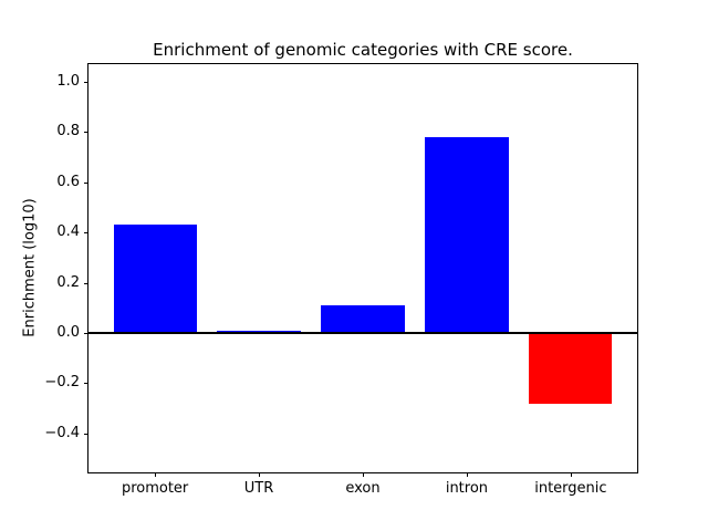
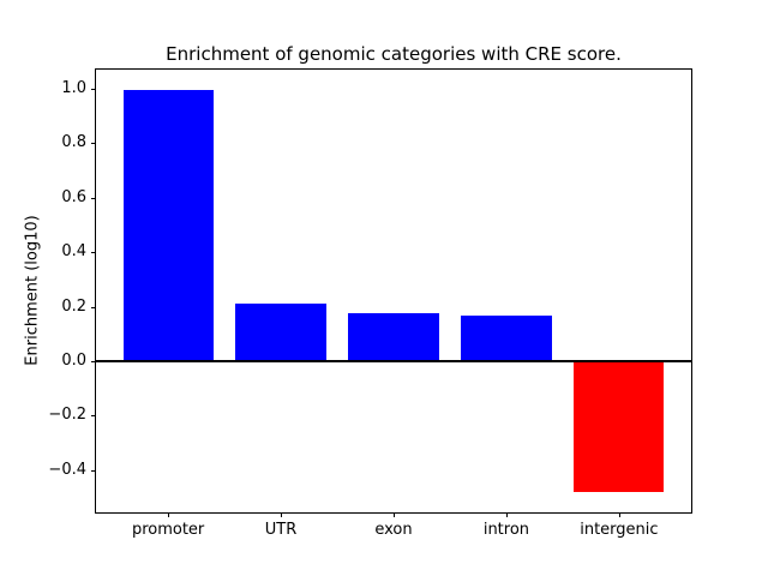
promoter: 0.43 -> 0.99
UTR: 0.01 -> 0.21
exon: 0.11 -> 0.17
intron: 0.78 -> 0.17
intergenic: -0.28 -> -0.48
